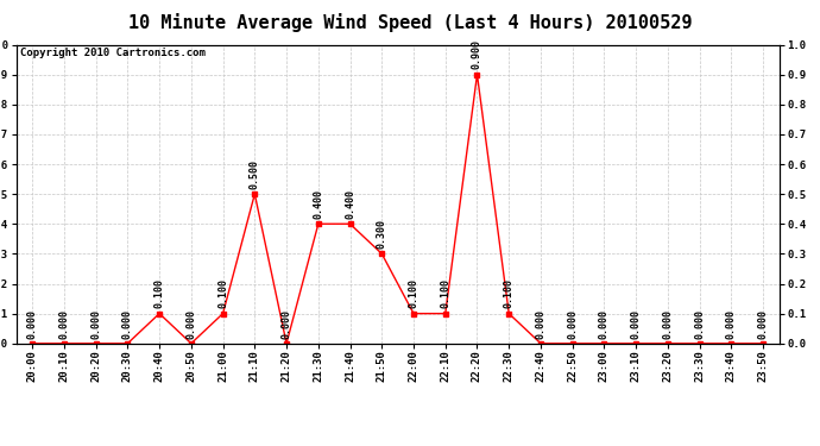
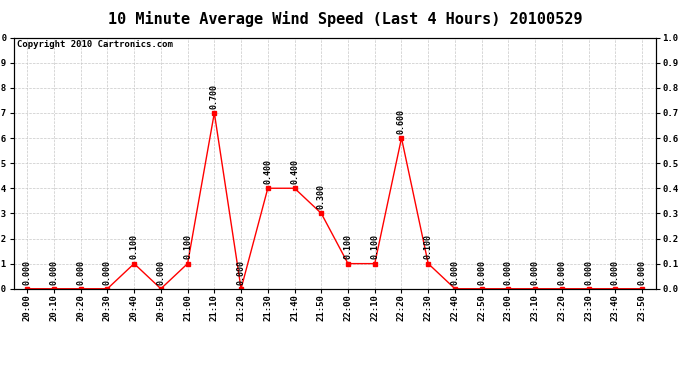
21:10: 0.500 -> 0.700
22:20: 0.900 -> 0.600
